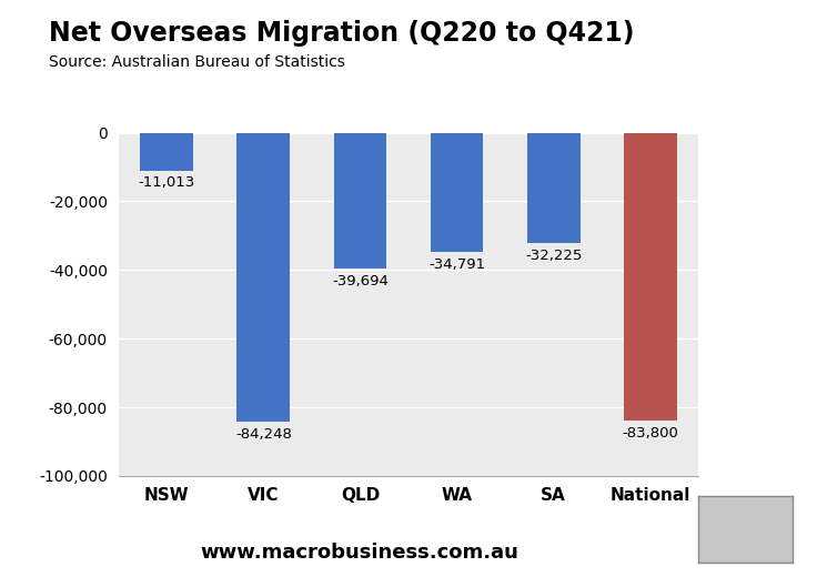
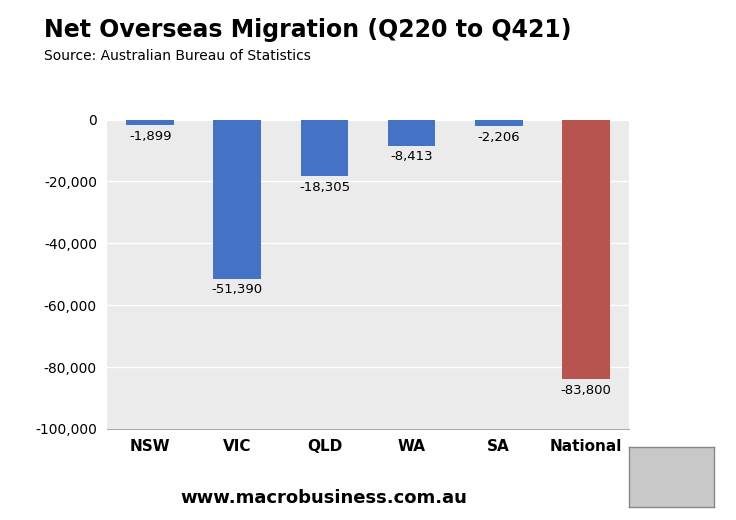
NSW: -11,013 -> -1,899
VIC: -84,248 -> -51,390
QLD: -39,694 -> -18,305
WA: -34,791 -> -8,413
SA: -32,225 -> -2,206
